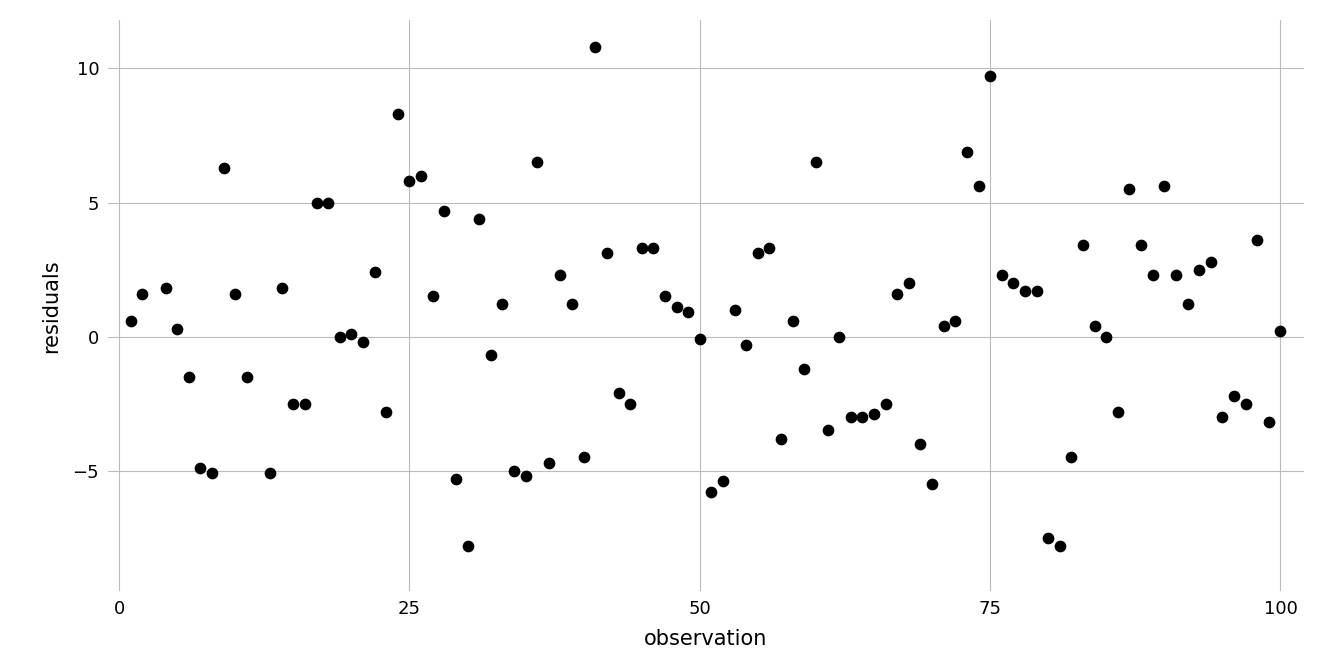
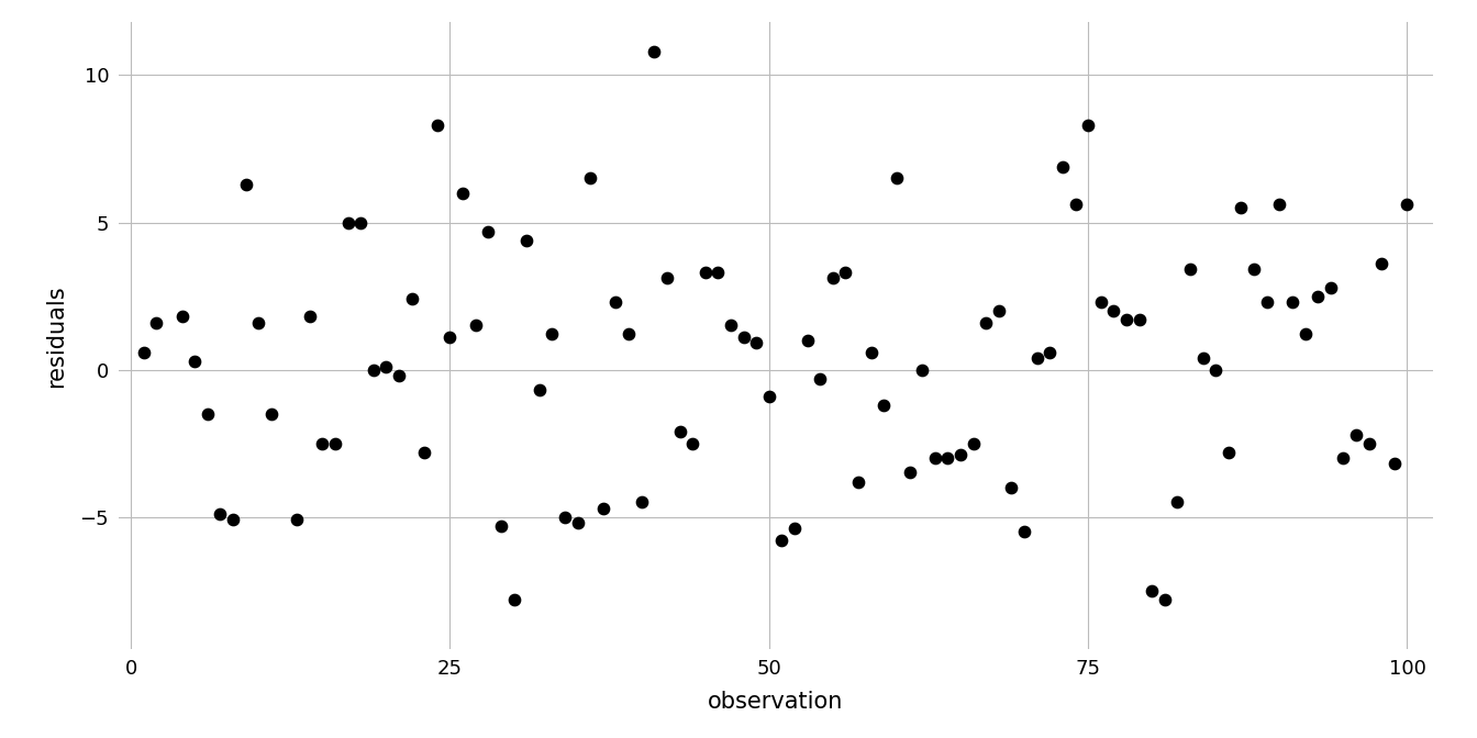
25: 5.8 -> 1.1
50: -0.1 -> -0.9
75: 9.7 -> 8.3
100: 0.2 -> 5.6
